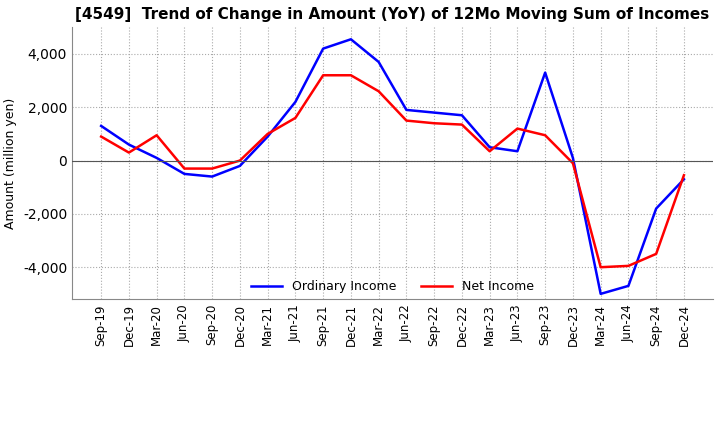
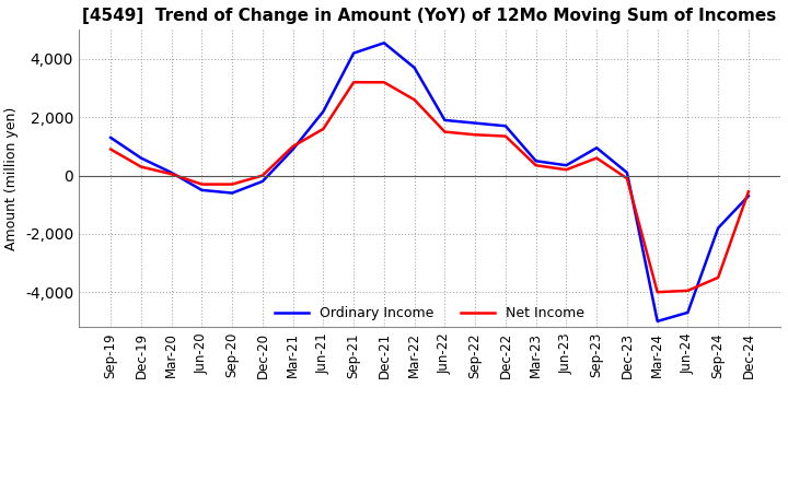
Net Income/Mar-20: 950 -> 50
Net Income/Jun-23: 1,200 -> 200
Ordinary Income/Sep-23: 3,300 -> 950
Net Income/Sep-23: 950 -> 600
